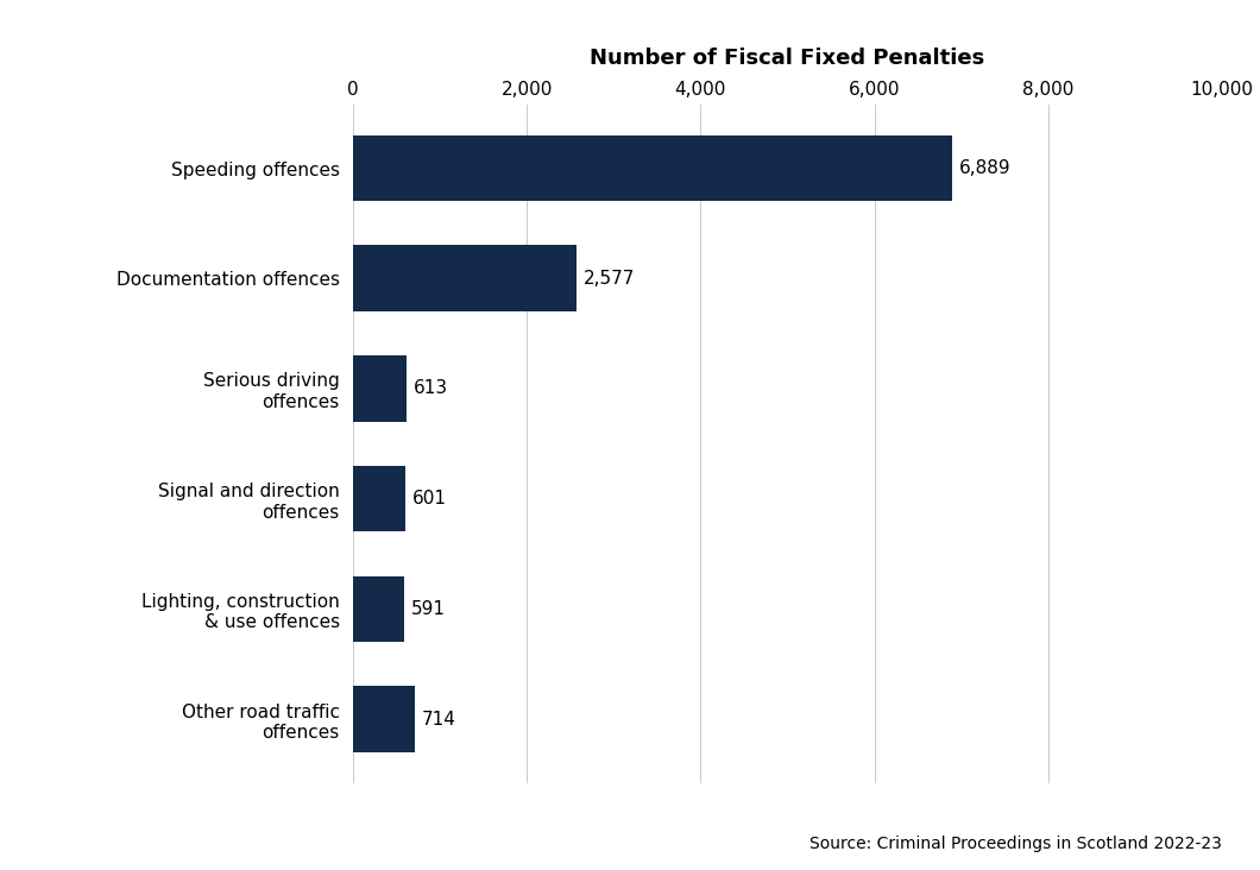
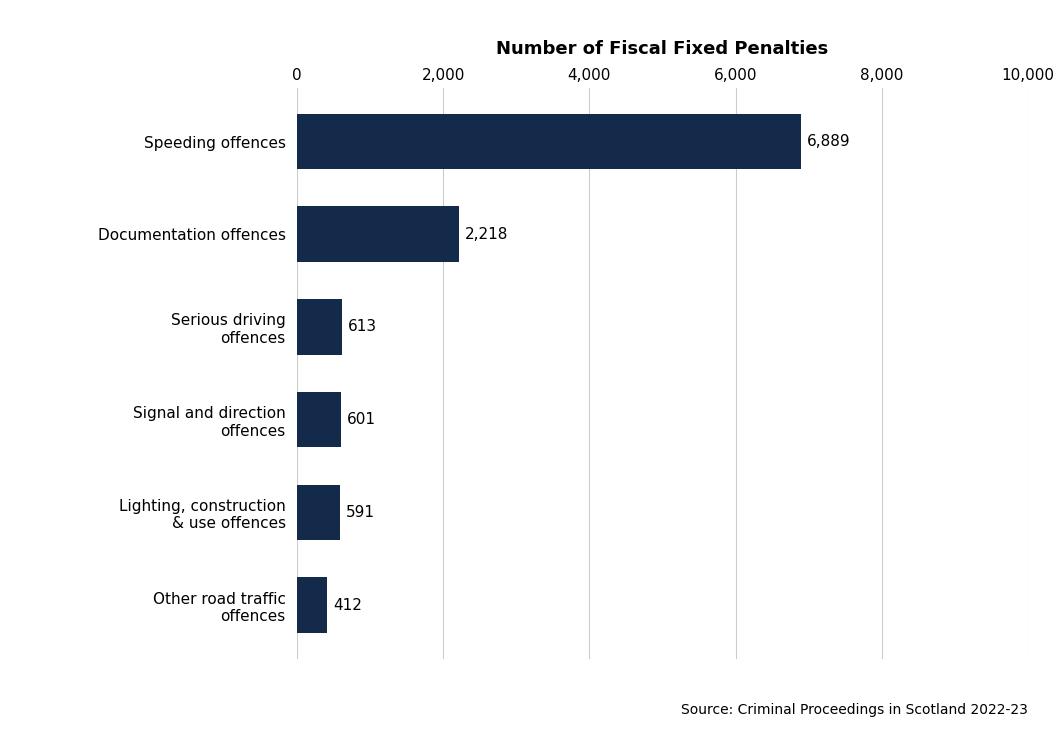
Documentation offences: 2,577 -> 2,218
Other road traffic offences: 714 -> 412
